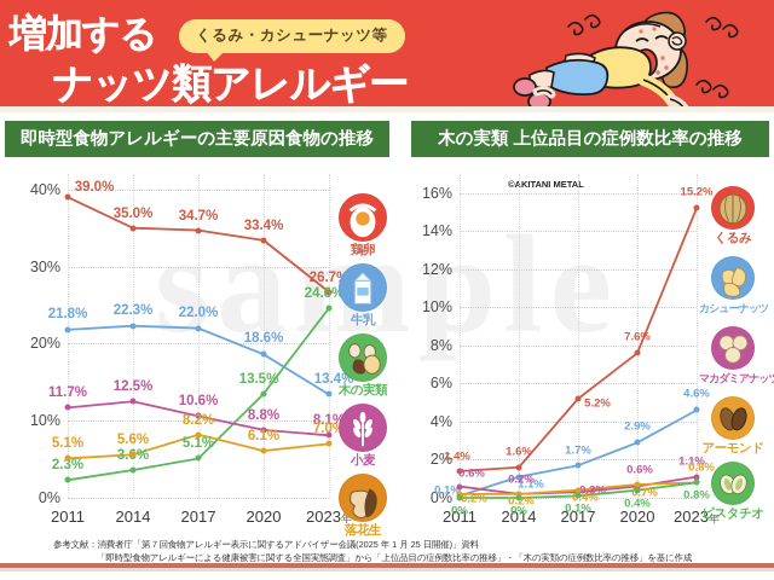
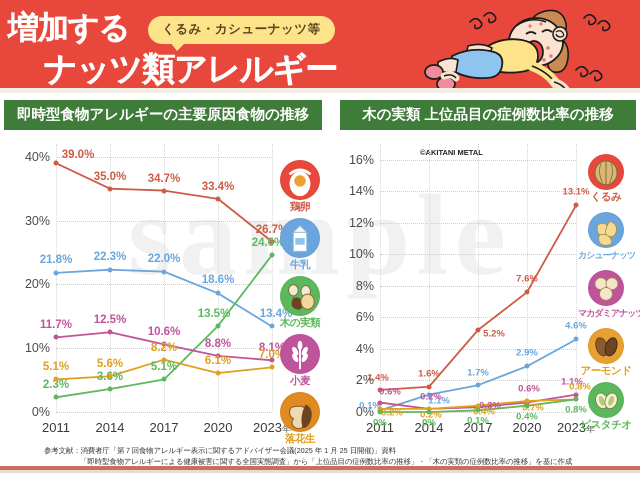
木の実類 上位品目の症例数比率の推移/くるみ/2023: 15.2% -> 13.1%
